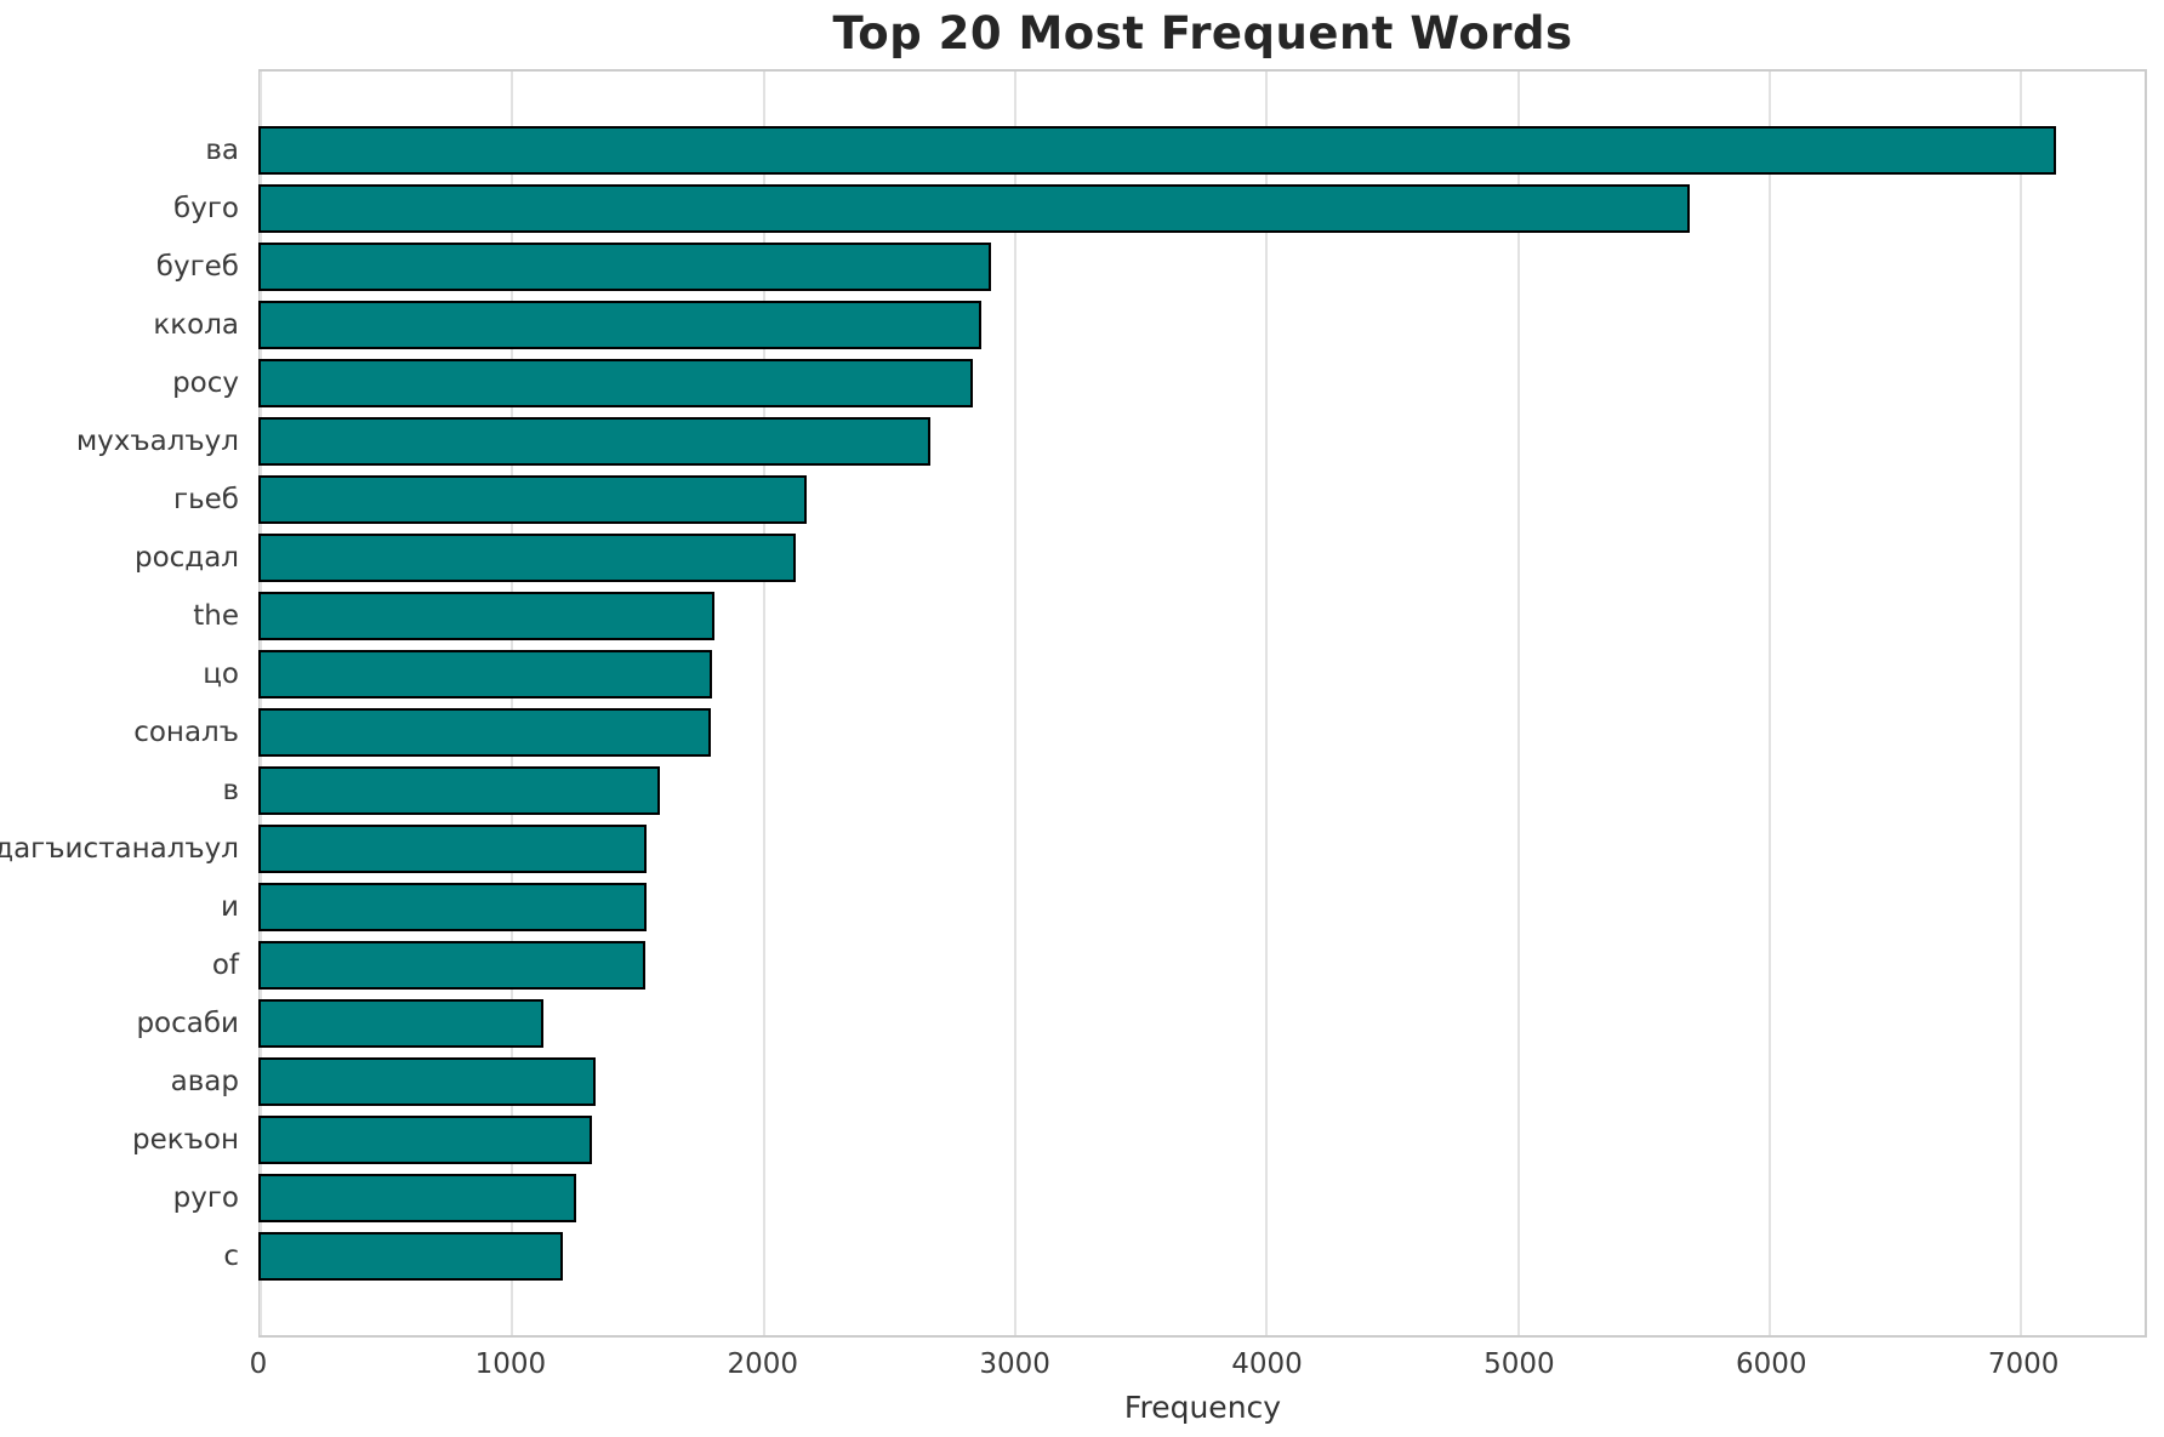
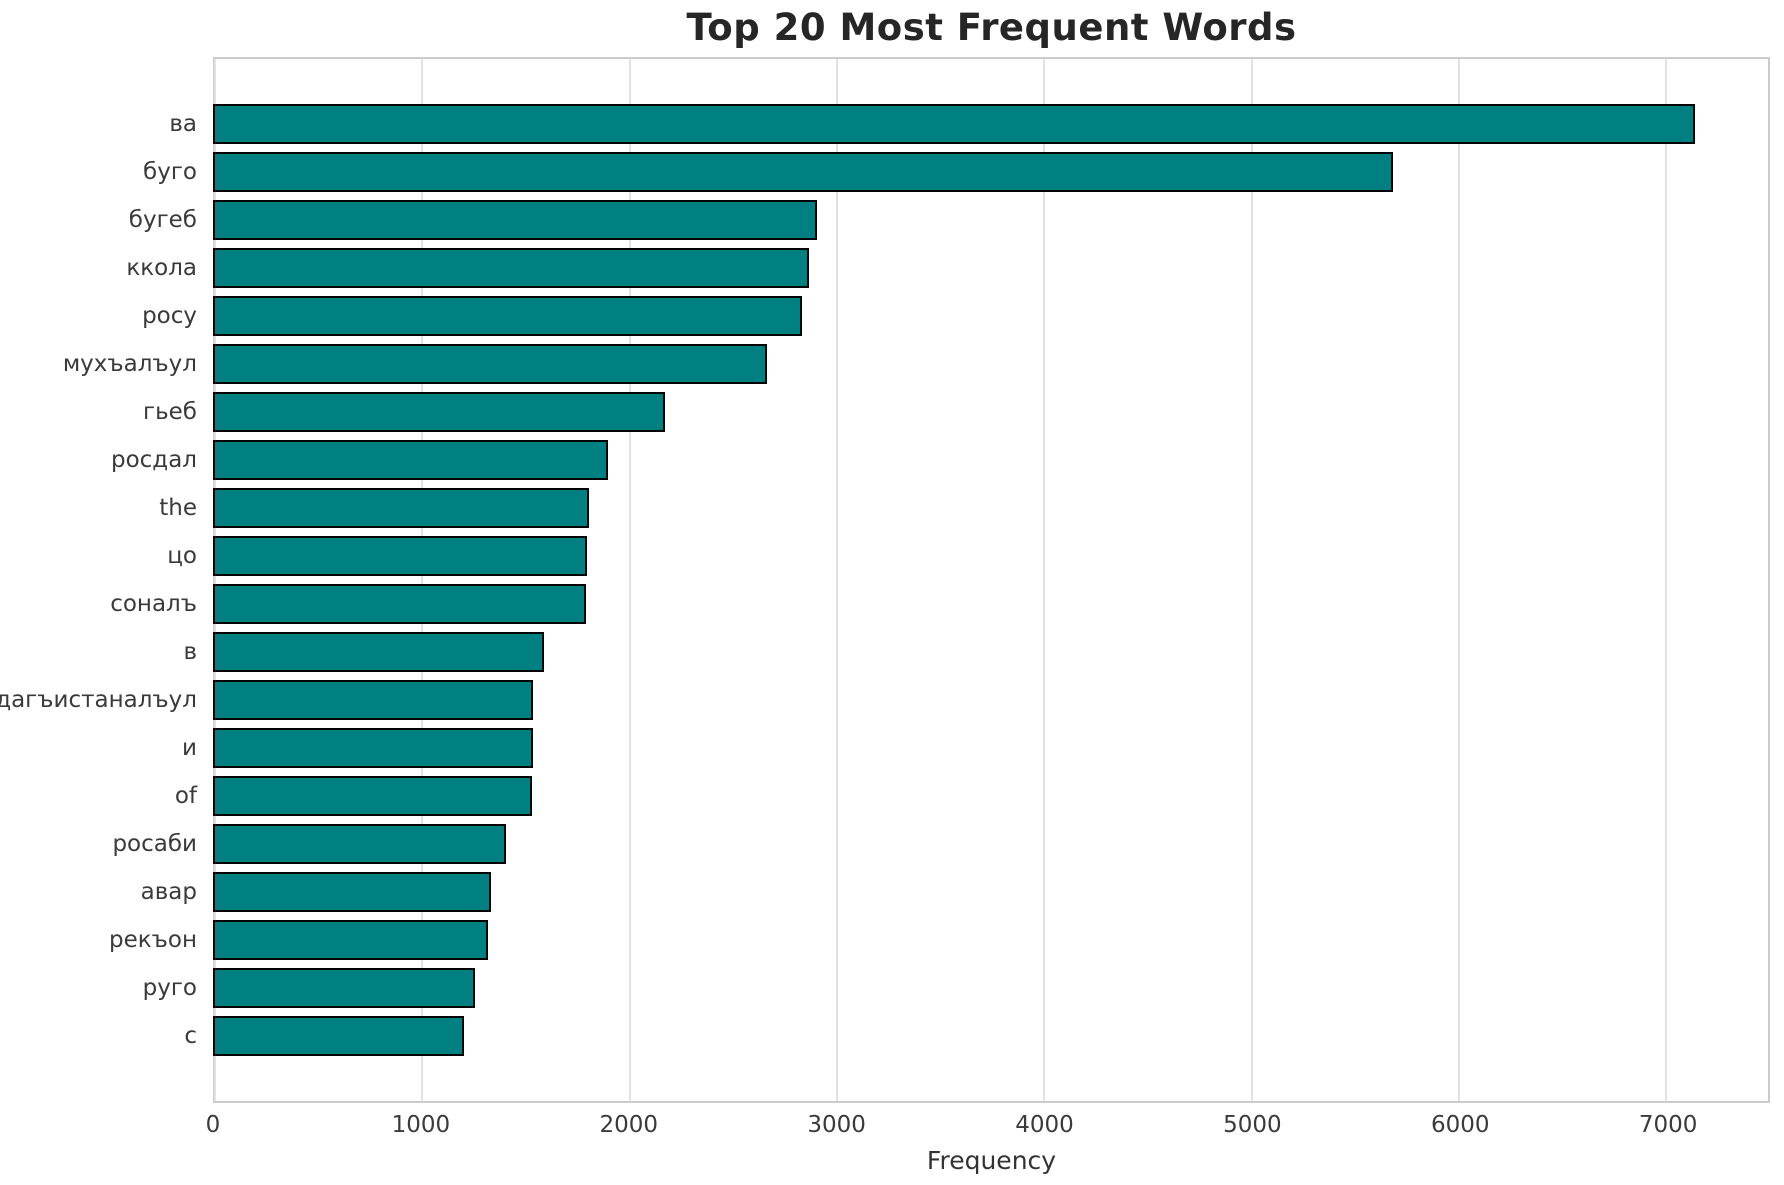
росдал: 2130 -> 1900
росаби: 1130 -> 1410
